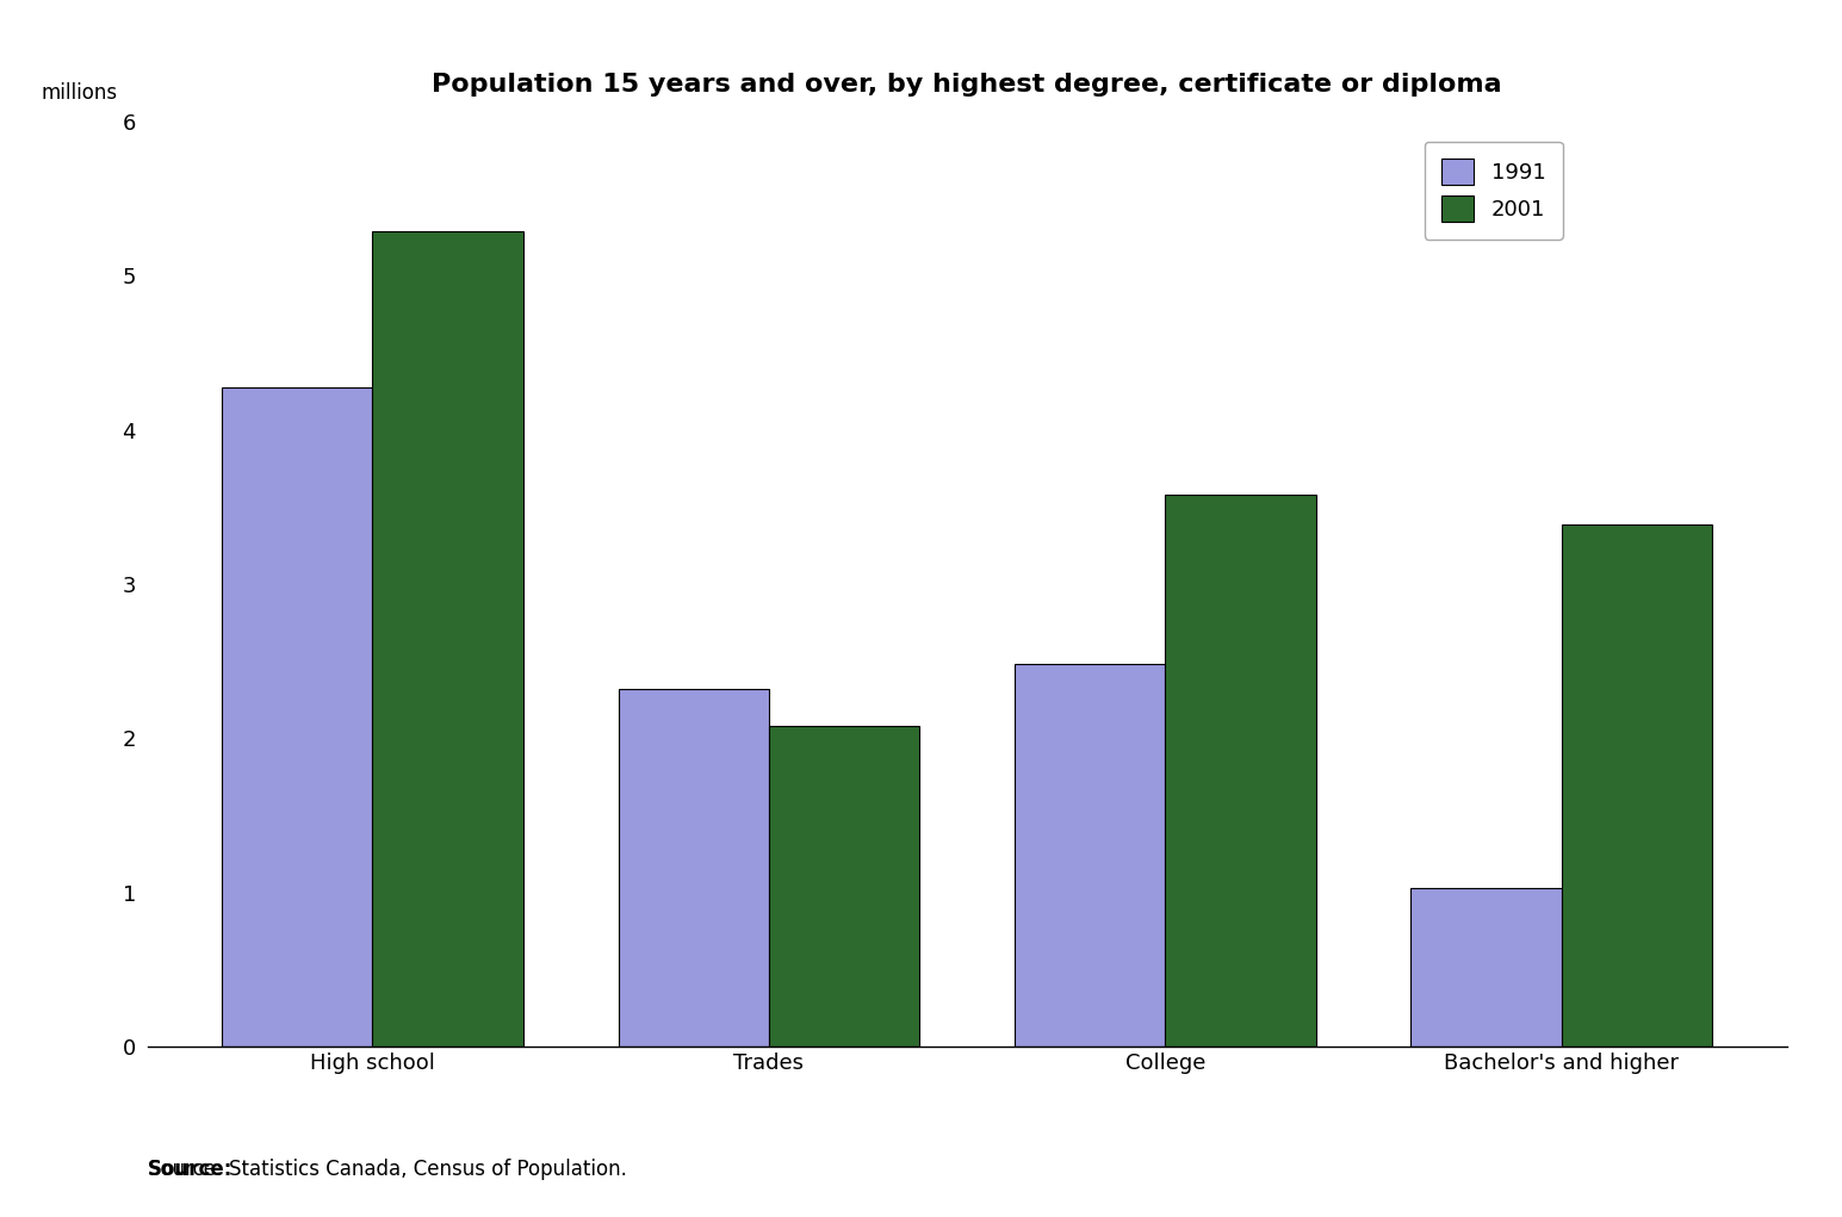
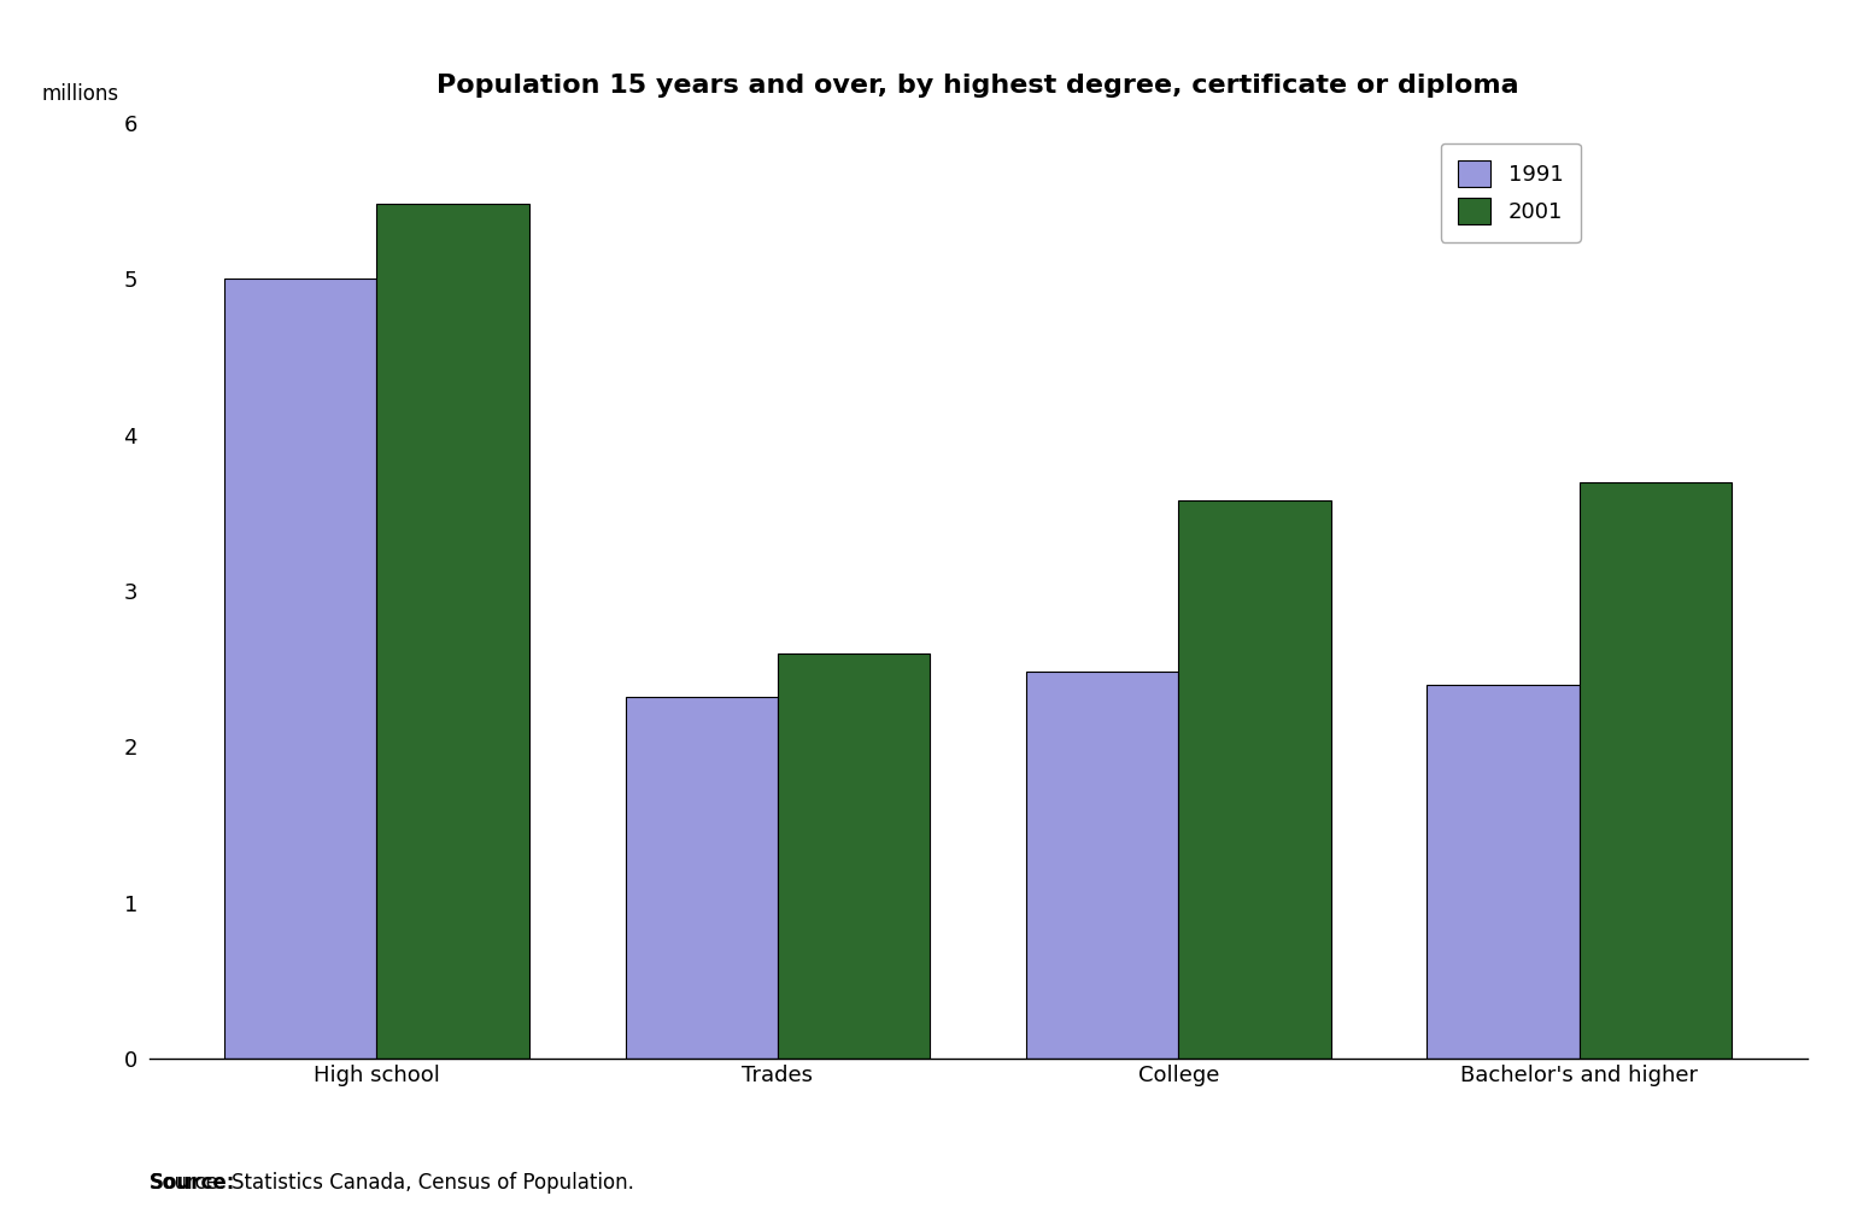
1991/High school: 4.28 -> 5.00
2001/High school: 5.29 -> 5.48
2001/Trades: 2.08 -> 2.60
1991/Bachelor's and higher: 1.03 -> 2.40
2001/Bachelor's and higher: 3.39 -> 3.70
